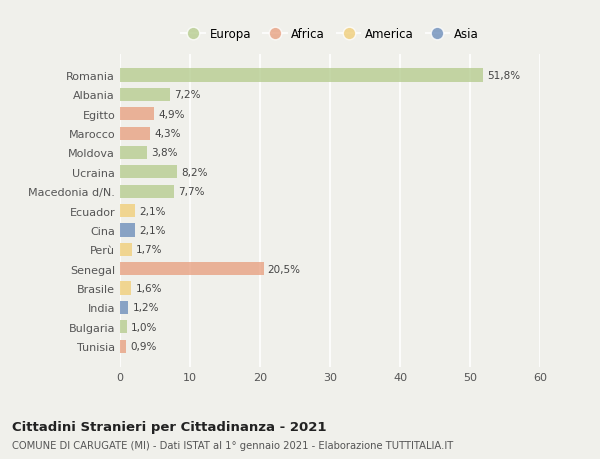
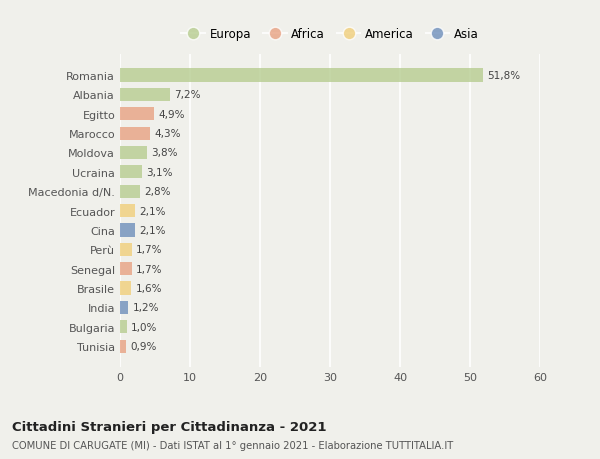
Ucraina: 8,2% -> 3,1%
Macedonia d/N.: 7,7% -> 2,8%
Senegal: 20,5% -> 1,7%
